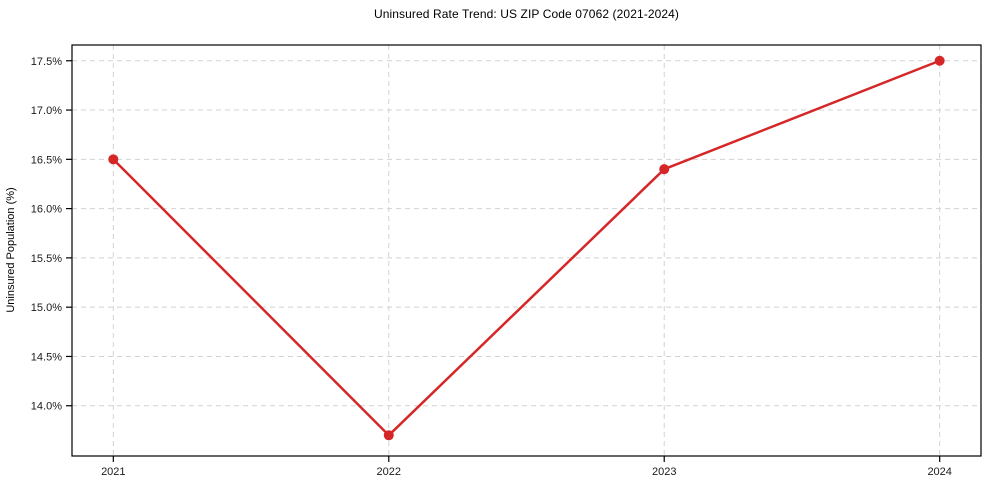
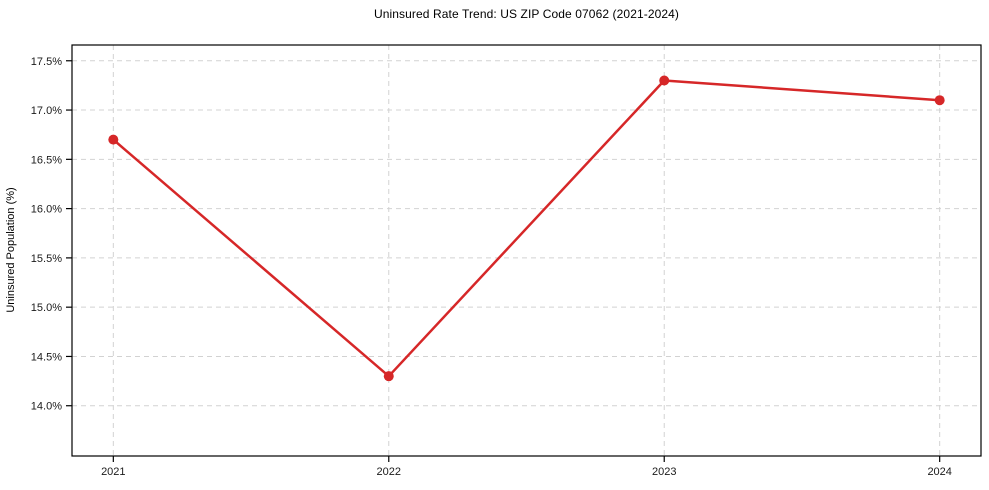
2021: 16.5% -> 16.7%
2022: 13.7% -> 14.3%
2023: 16.4% -> 17.3%
2024: 17.5% -> 17.1%
